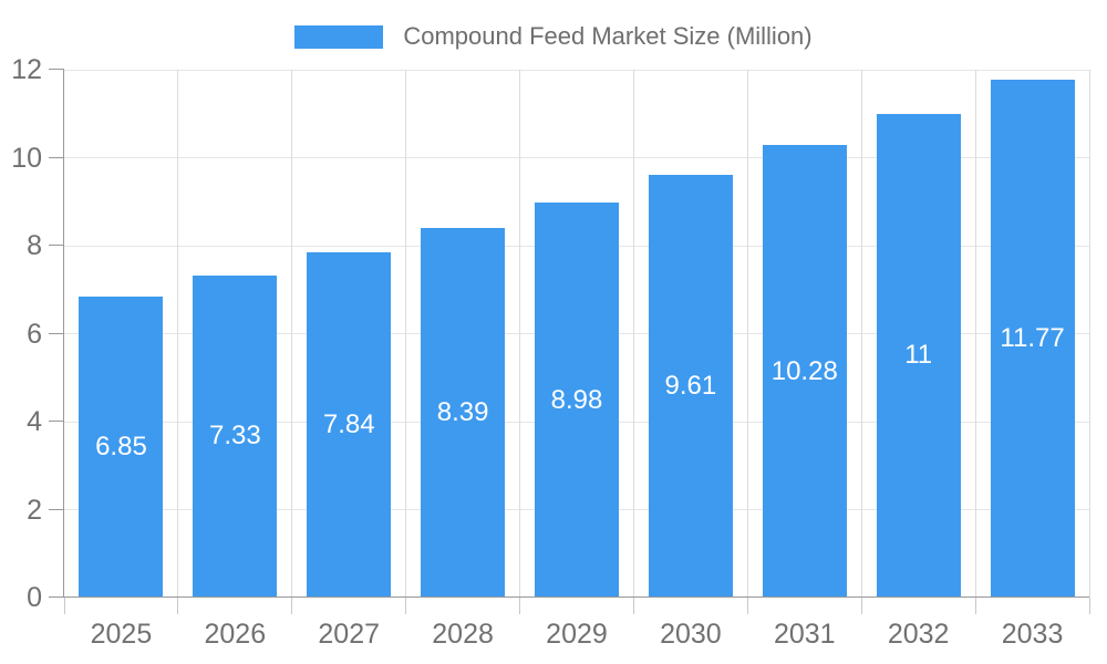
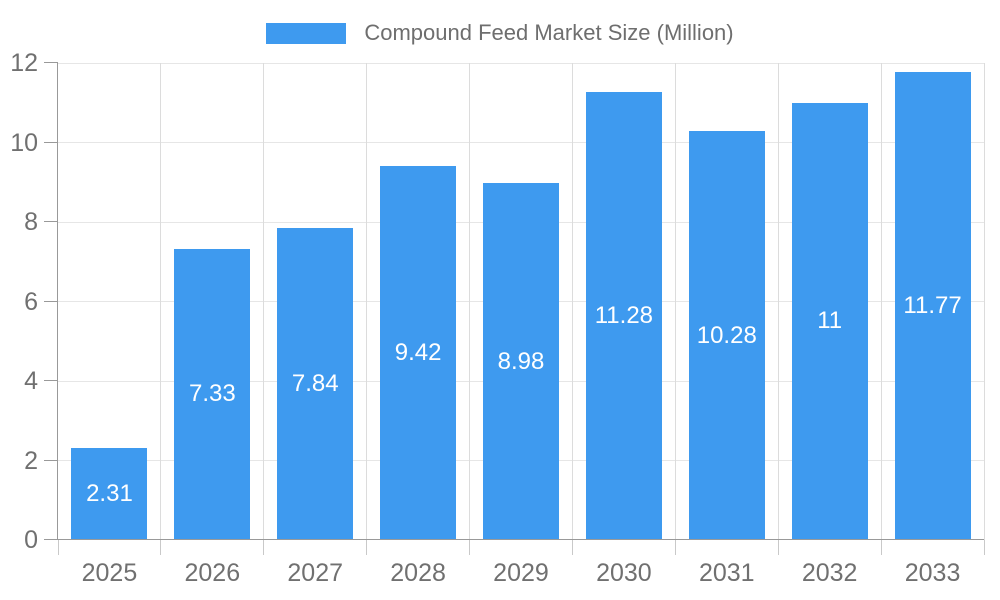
2025: 6.85 -> 2.31
2028: 8.39 -> 9.42
2030: 9.61 -> 11.28
